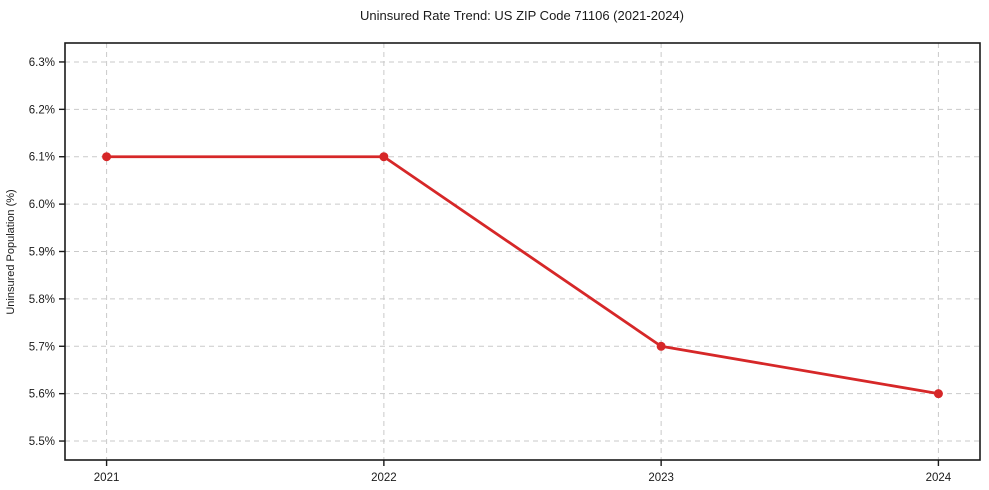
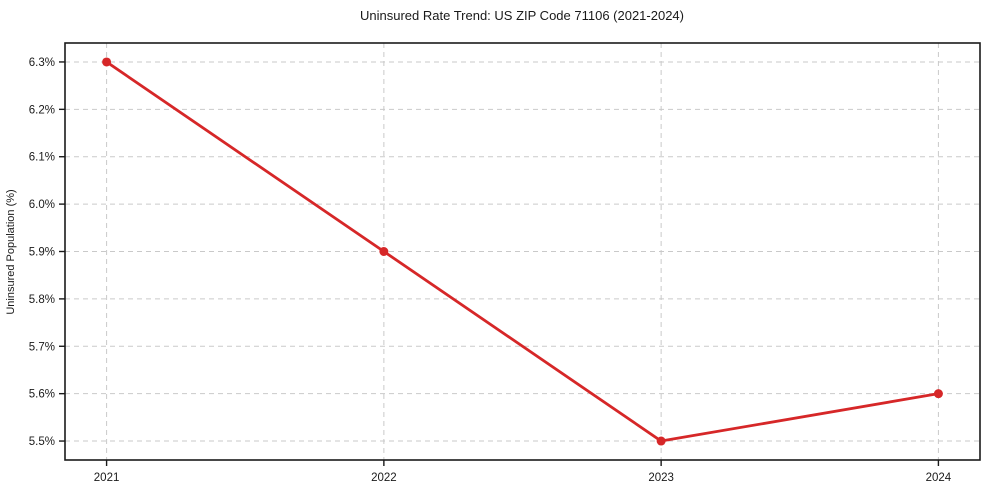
2021: 6.1% -> 6.3%
2022: 6.1% -> 5.9%
2023: 5.7% -> 5.5%
